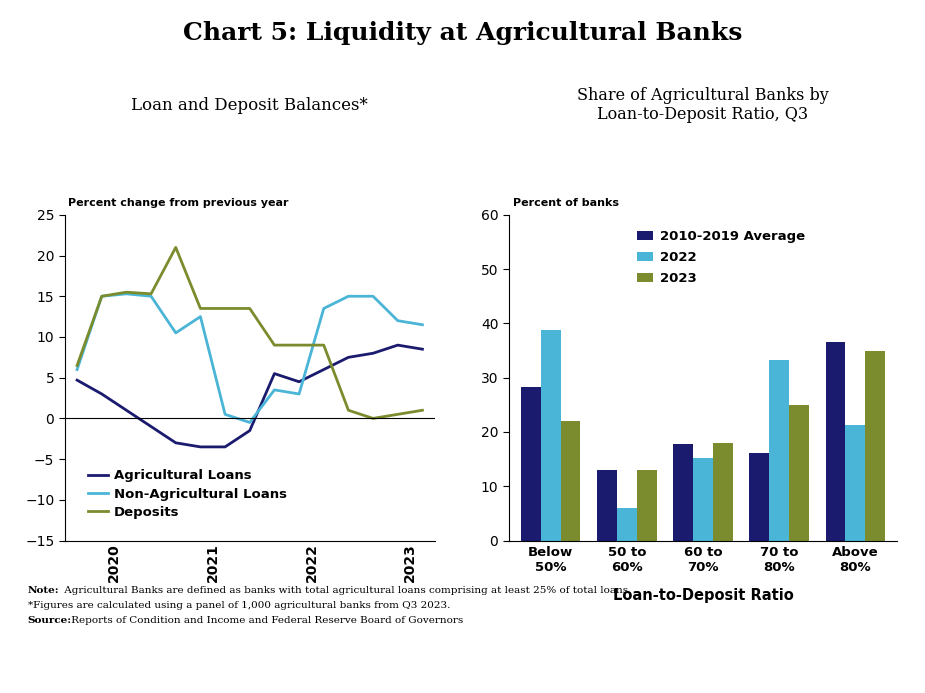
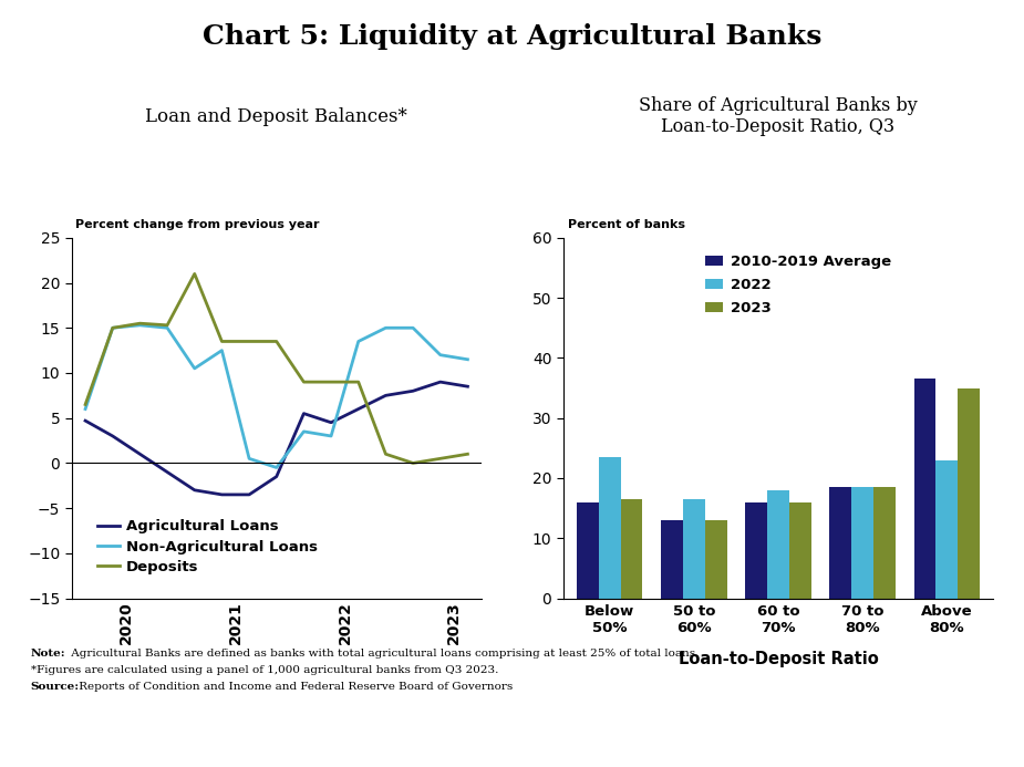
2010-2019 Average/Below 50%: 28.2 -> 16.0
2022/Below 50%: 38.8 -> 23.5
2023/Below 50%: 22.0 -> 16.5
2022/50 to 60%: 6.0 -> 16.5
2010-2019 Average/60 to 70%: 17.8 -> 16.0
2022/60 to 70%: 15.2 -> 18.0
2023/60 to 70%: 18.0 -> 16.0
2010-2019 Average/70 to 80%: 16.2 -> 18.5
2022/70 to 80%: 33.2 -> 18.5
2023/70 to 80%: 25.0 -> 18.5
2022/Above 80%: 21.2 -> 23.0
